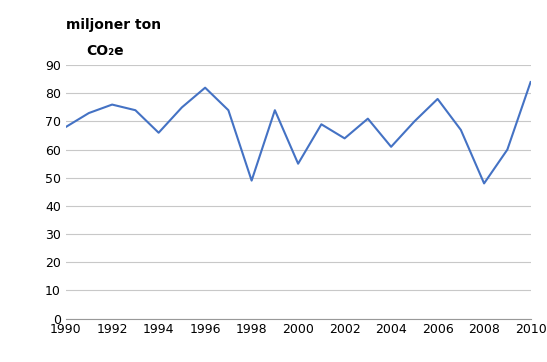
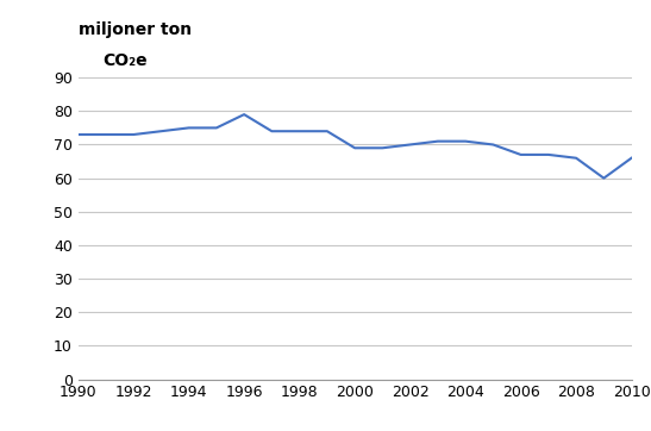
1990: 68 -> 73
1992: 76 -> 73
1994: 66 -> 75
1996: 82 -> 79
1998: 49 -> 74
2000: 55 -> 69
2002: 64 -> 70
2004: 61 -> 71
2006: 78 -> 67
2008: 48 -> 66
2010: 84 -> 66
